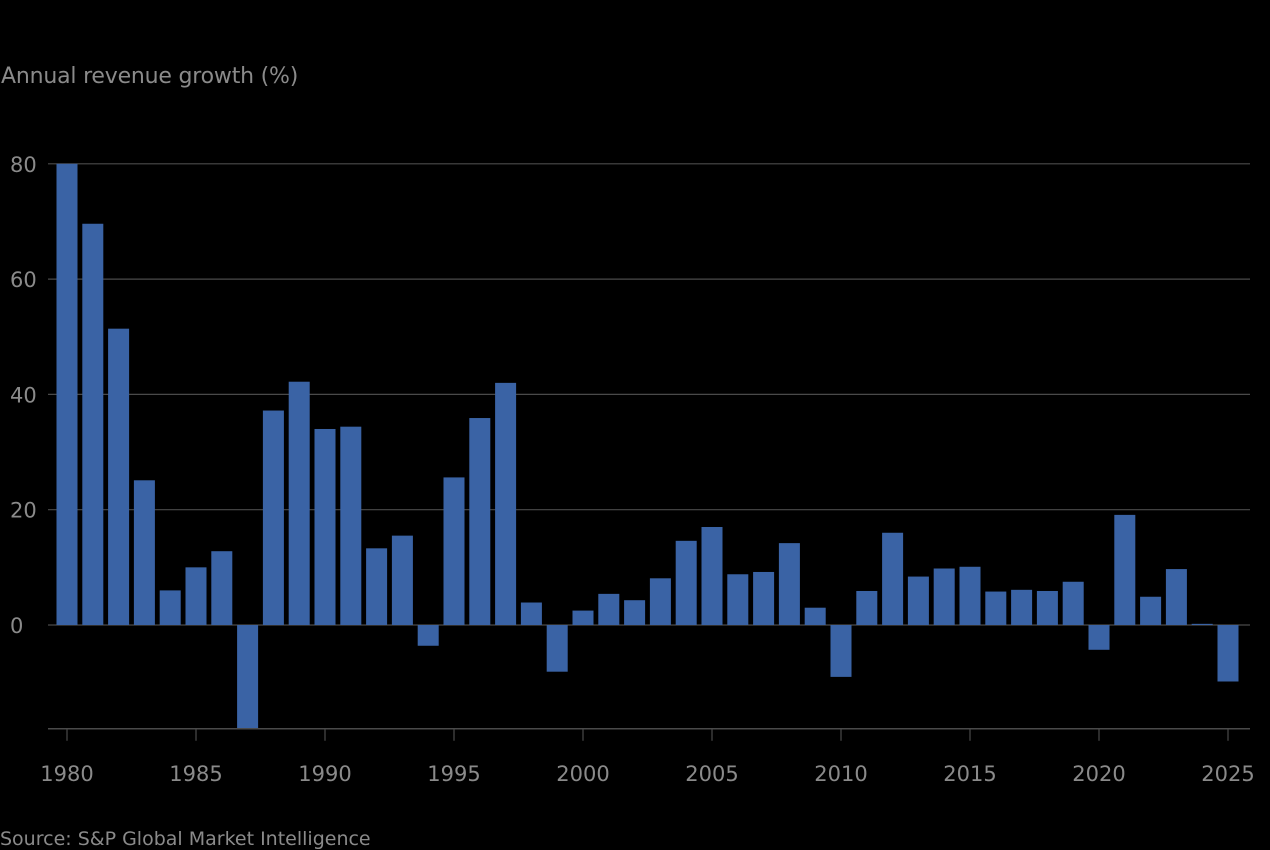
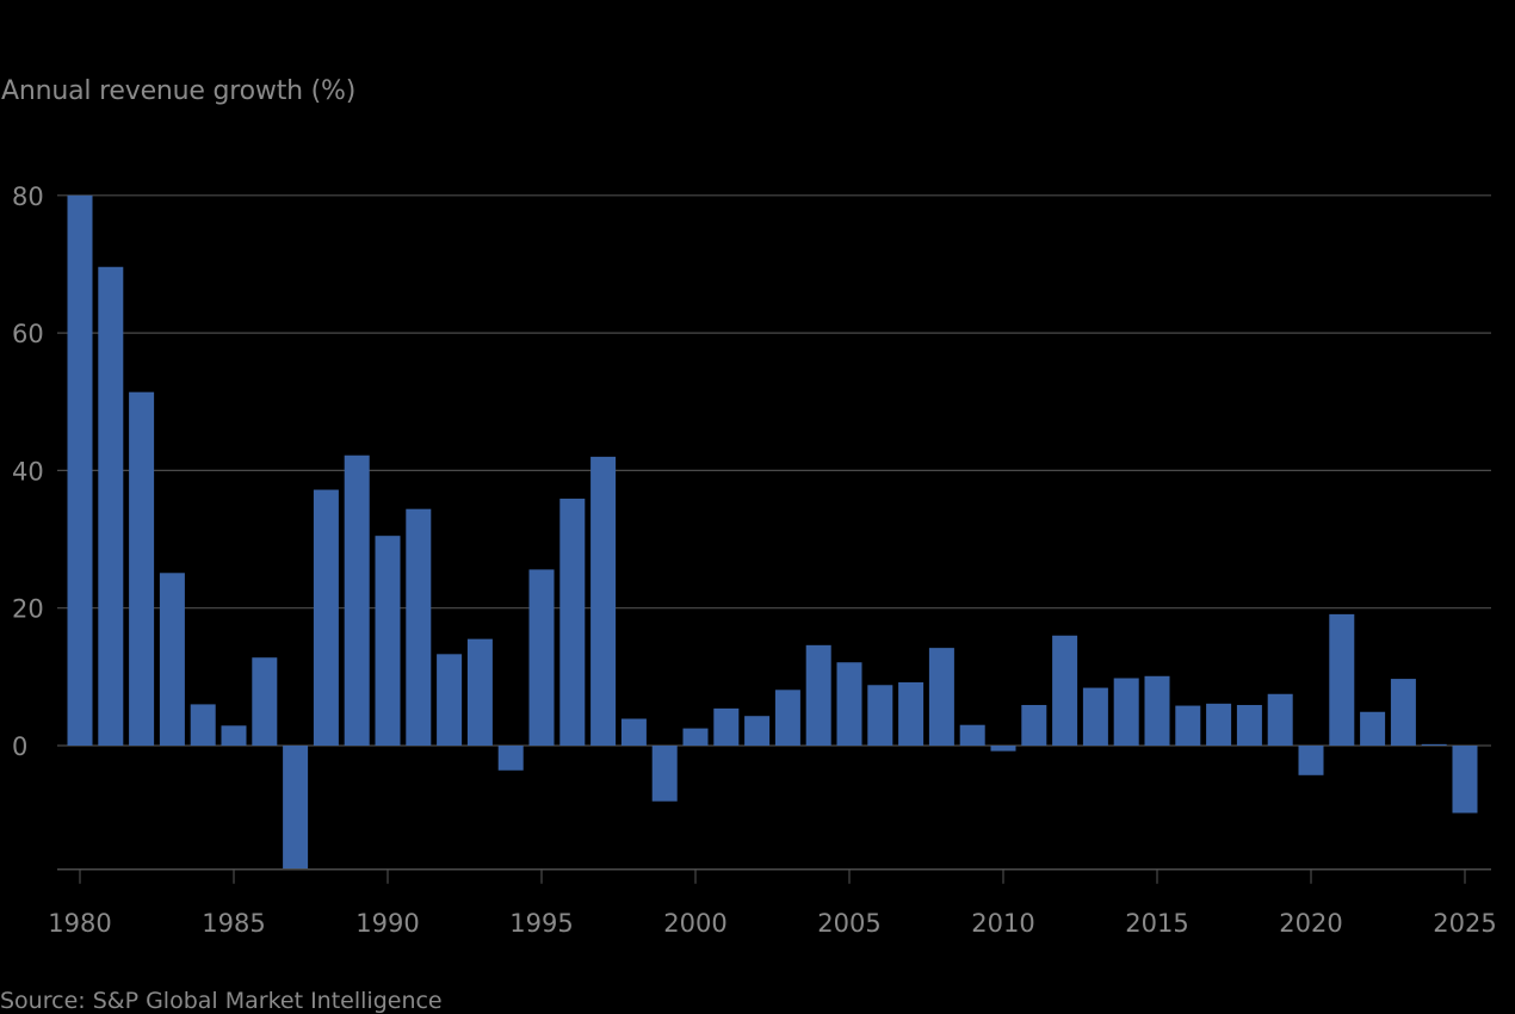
1985: 10 -> 3
1990: 34 -> 30
2005: 17 -> 12
2010: -9 -> -1
